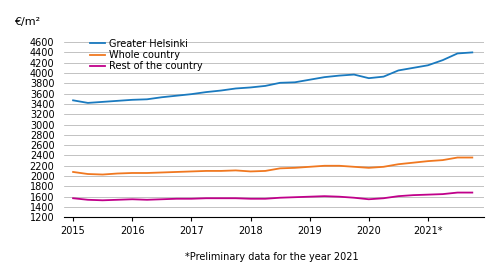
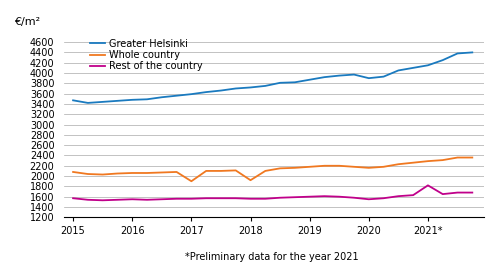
Whole country/2017: 2090 -> 1900
Whole country/2018: 2090 -> 1920
Rest of the country/2021*: 1640 -> 1820
